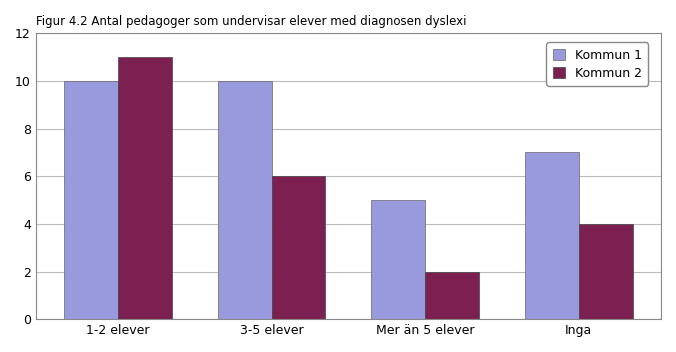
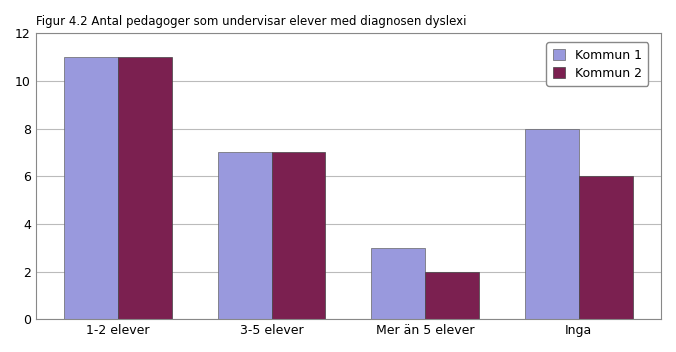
Kommun 1/1-2 elever: 10 -> 11
Kommun 1/3-5 elever: 10 -> 7
Kommun 2/3-5 elever: 6 -> 7
Kommun 1/Mer än 5 elever: 5 -> 3
Kommun 1/Inga: 7 -> 8
Kommun 2/Inga: 4 -> 6
